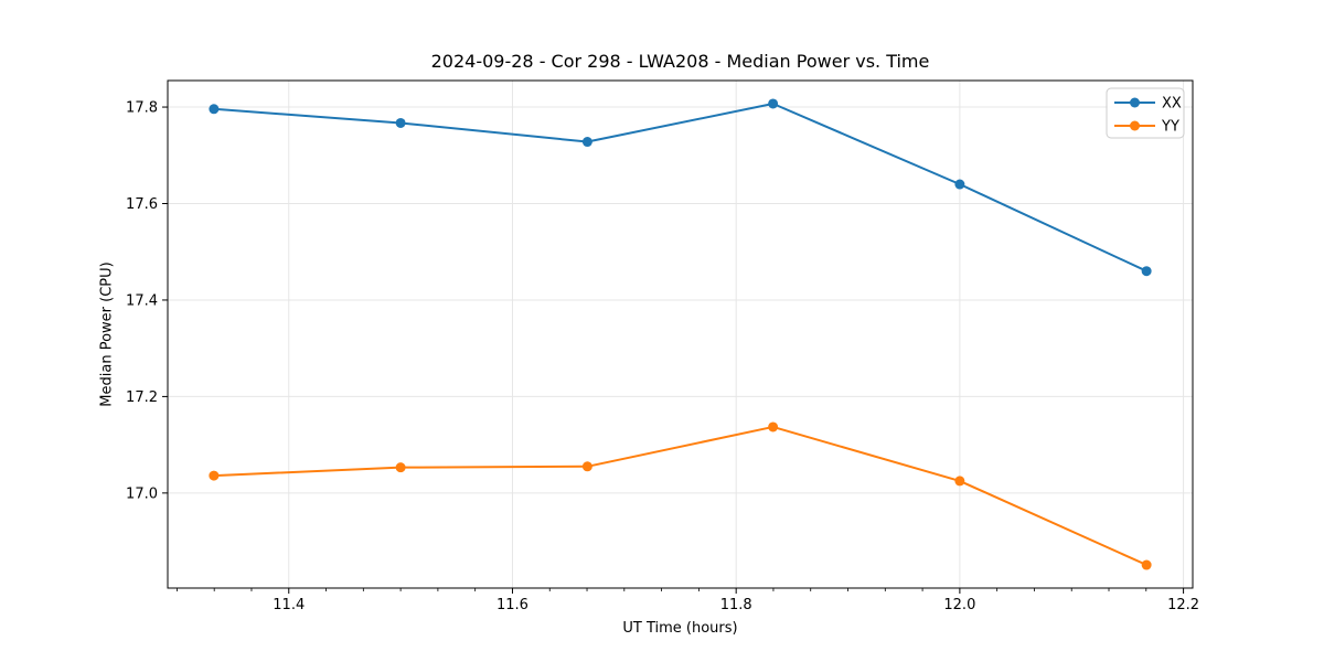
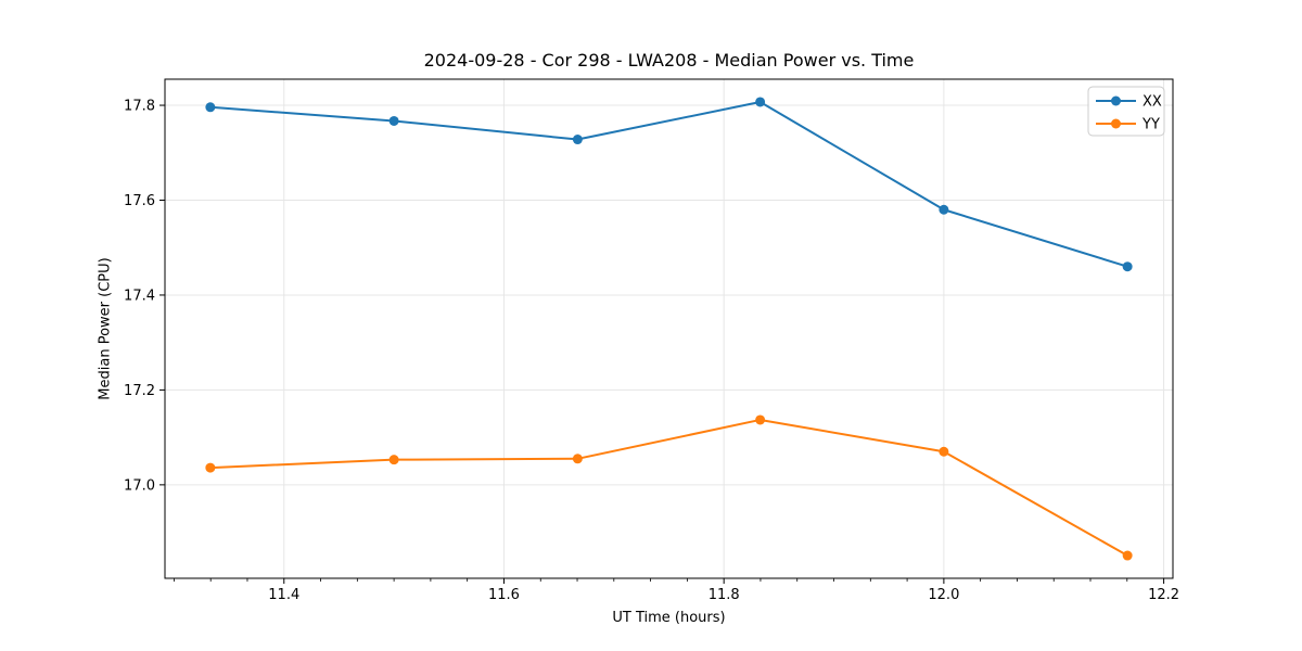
XX/12.0: 17.64 -> 17.58
YY/12.0: 17.02 -> 17.07
